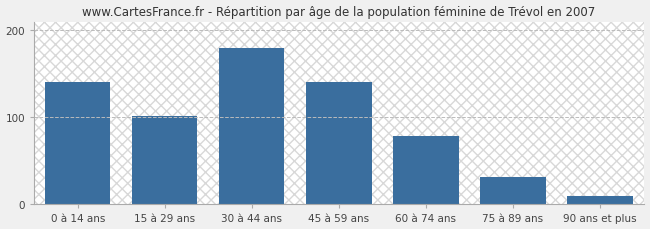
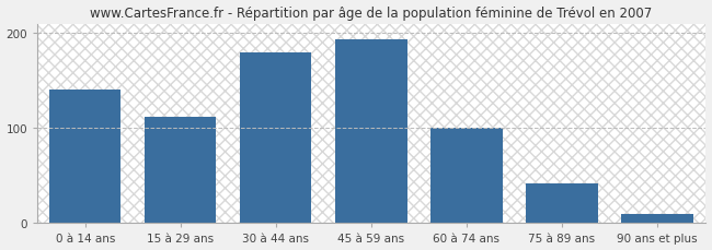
15 à 29 ans: 102 -> 112
45 à 59 ans: 140 -> 193
60 à 74 ans: 78 -> 100
75 à 89 ans: 32 -> 42
